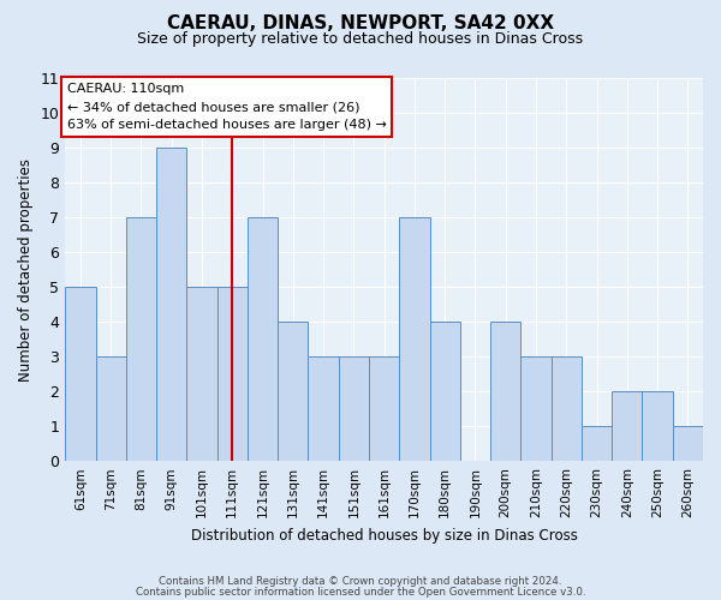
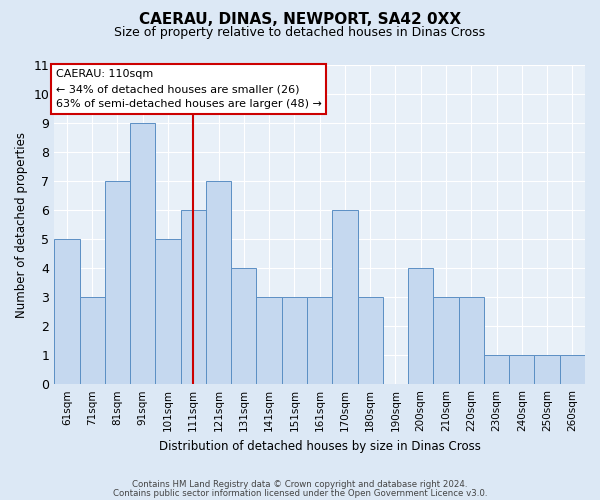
111sqm: 5 -> 6
170sqm: 7 -> 6
180sqm: 4 -> 3
240sqm: 2 -> 1
250sqm: 2 -> 1
